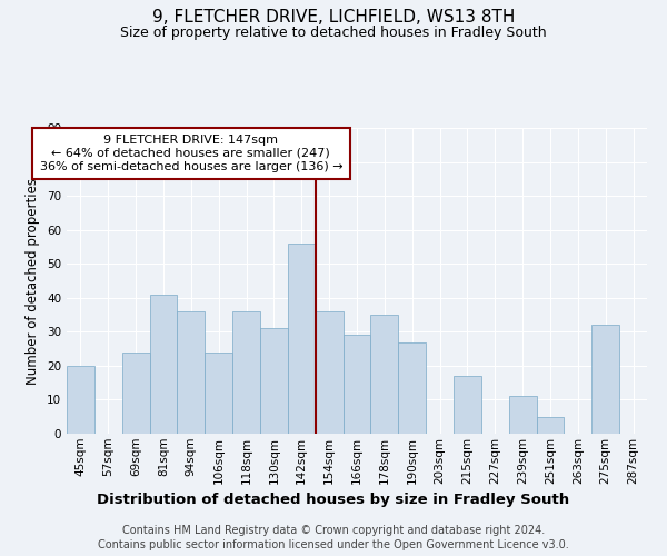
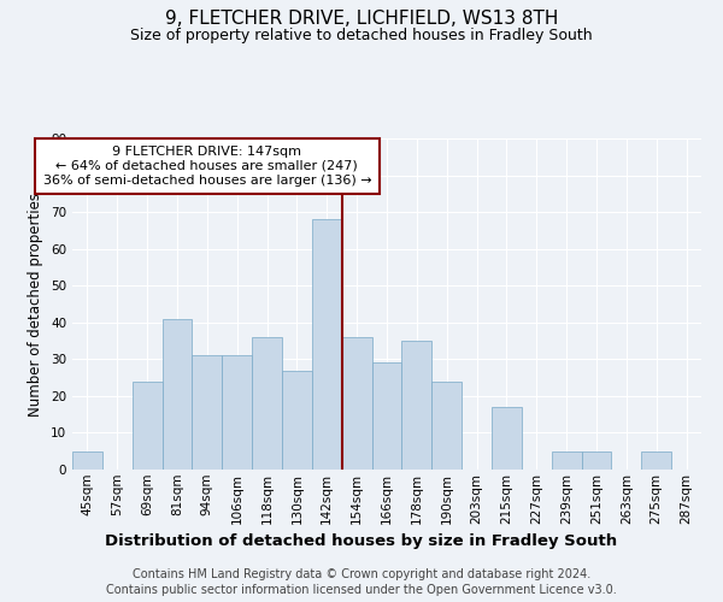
45sqm: 20 -> 5
94sqm: 36 -> 31
106sqm: 24 -> 31
130sqm: 31 -> 27
142sqm: 56 -> 68
190sqm: 27 -> 24
239sqm: 11 -> 5
275sqm: 32 -> 5
